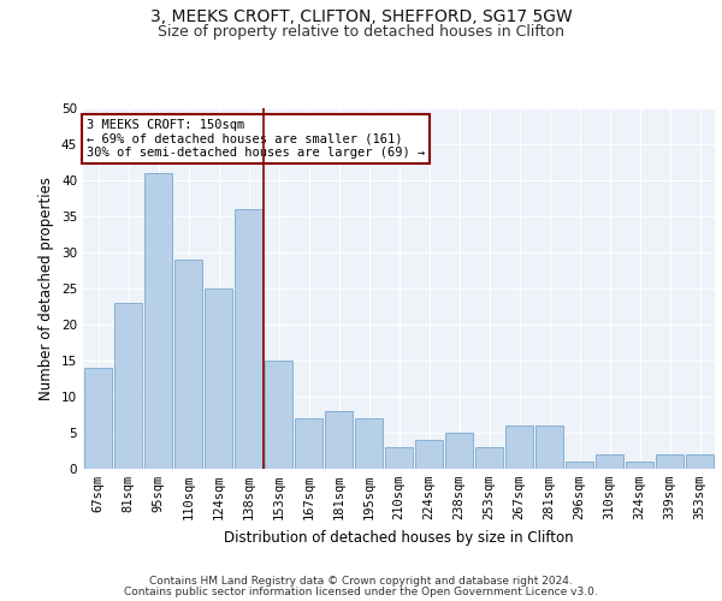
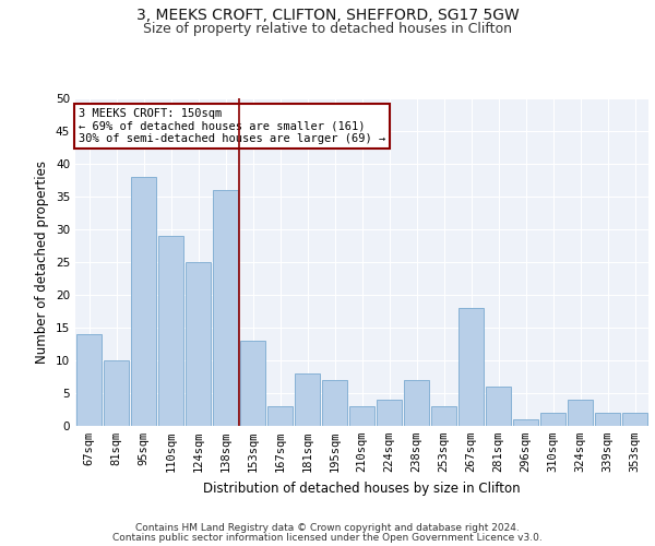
81sqm: 23 -> 10
95sqm: 41 -> 38
153sqm: 15 -> 13
167sqm: 7 -> 3
238sqm: 5 -> 7
267sqm: 6 -> 18
324sqm: 1 -> 4
